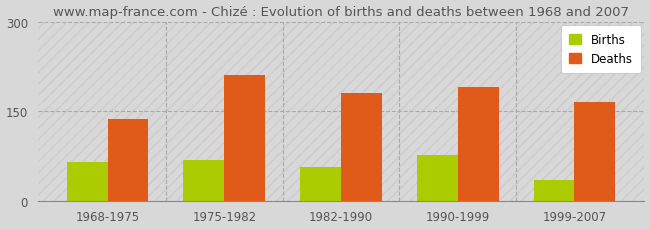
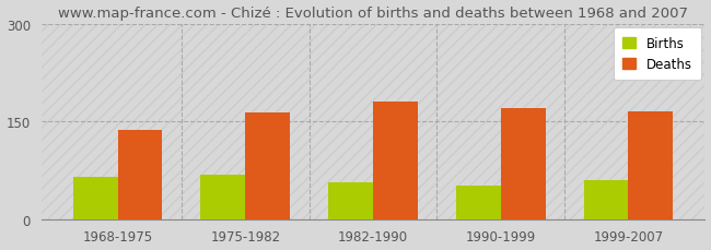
Deaths/1975-1982: 210 -> 163
Births/1990-1999: 76 -> 52
Deaths/1990-1999: 190 -> 170
Births/1999-2007: 34 -> 60
